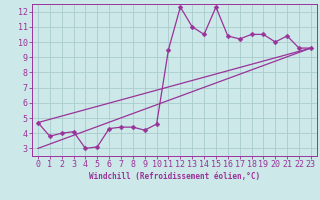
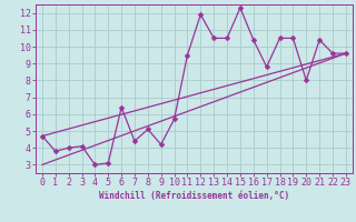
6: 4.3 -> 6.4
8: 4.4 -> 5.1
10: 4.6 -> 5.7
12: 12.3 -> 11.9
13: 11.0 -> 10.5
17: 10.2 -> 8.8
20: 10.0 -> 8.0
